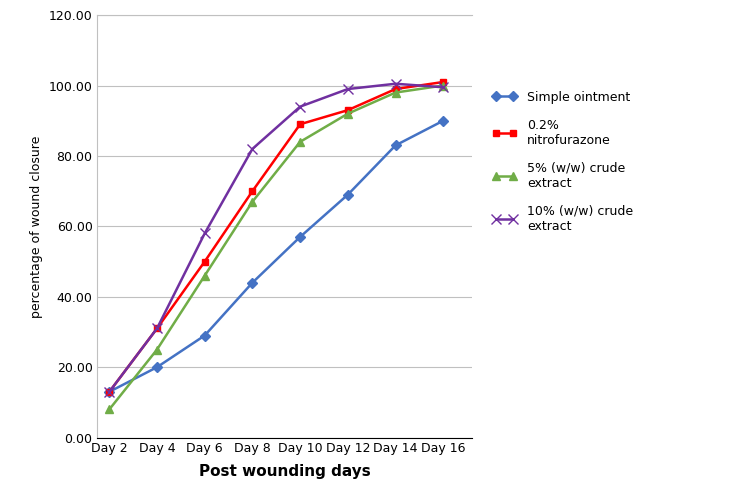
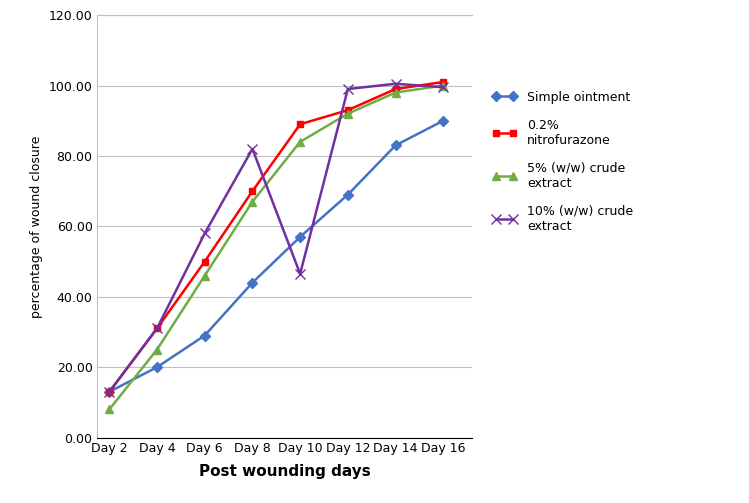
10% (w/w) crude extract/Day 10: 94.0 -> 46.5
